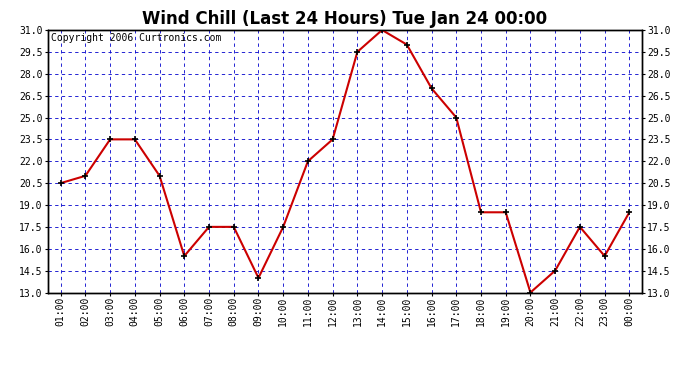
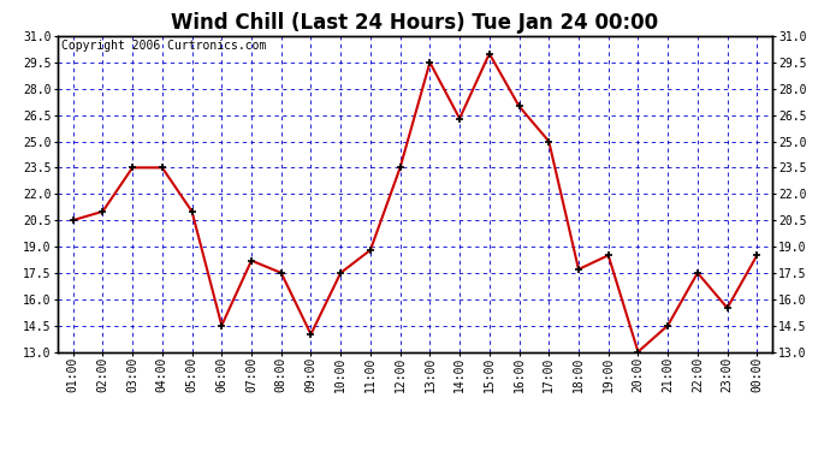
06:00: 15.5 -> 14.5
07:00: 17.5 -> 18.2
11:00: 22.0 -> 18.8
14:00: 31.0 -> 26.3
18:00: 18.5 -> 17.7
